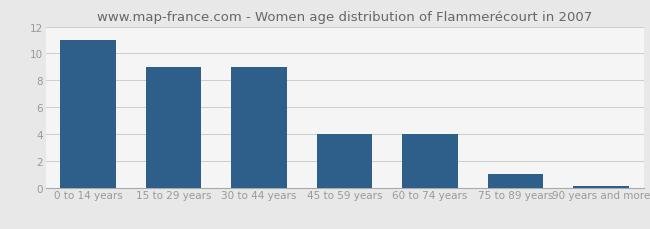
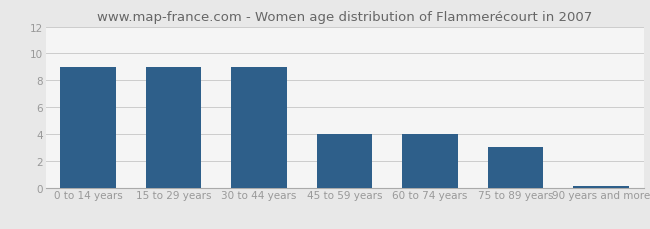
0 to 14 years: 11.0 -> 9.0
75 to 89 years: 1.0 -> 3.0
